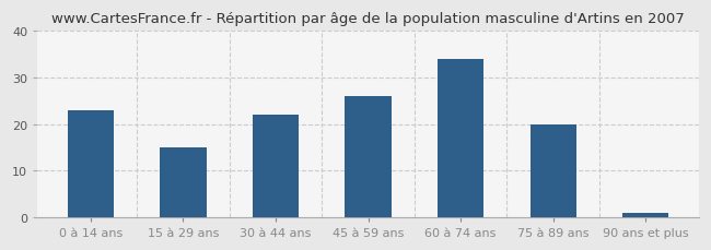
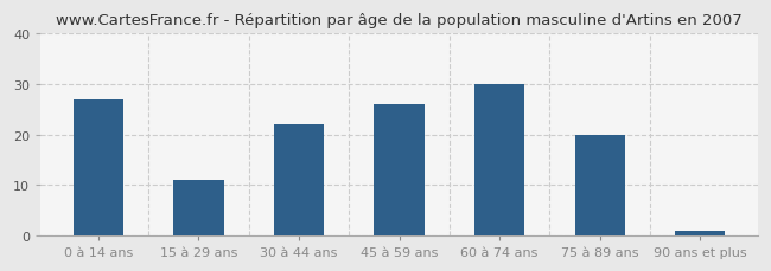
0 à 14 ans: 23 -> 27
15 à 29 ans: 15 -> 11
60 à 74 ans: 34 -> 30
